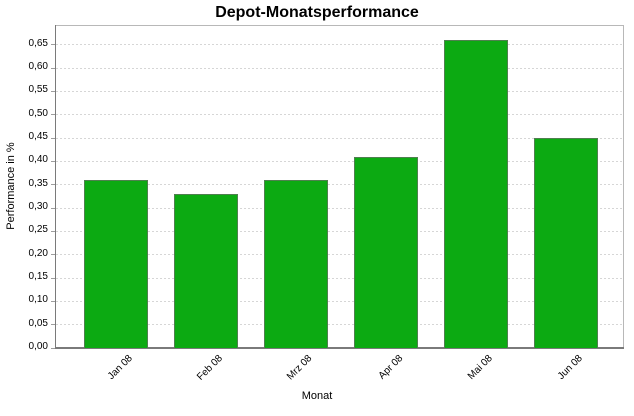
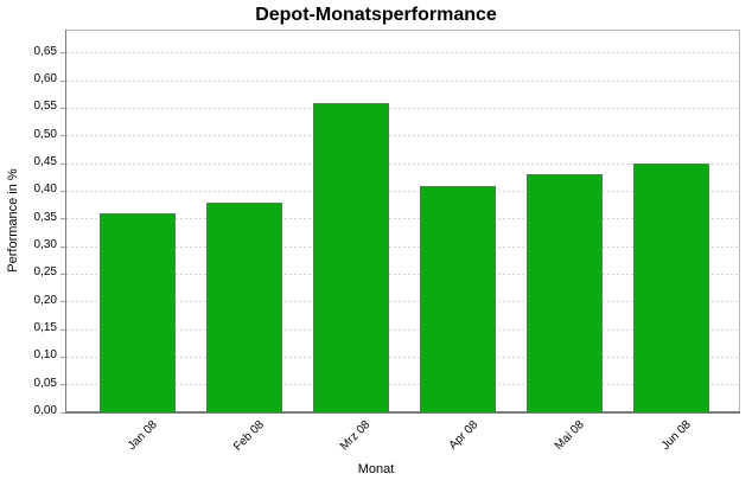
Feb 08: 0,33 -> 0,38
Mrz 08: 0,36 -> 0,56
Mai 08: 0,66 -> 0,43
